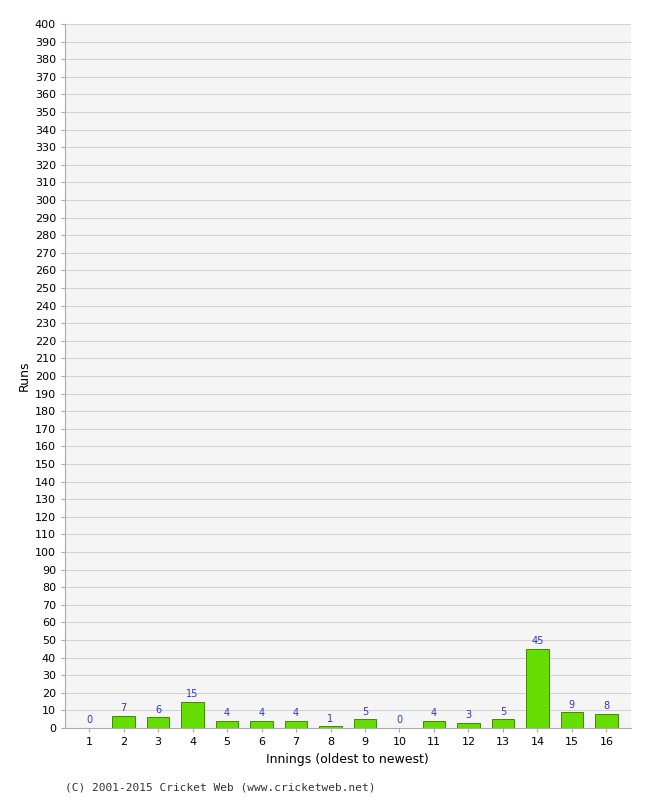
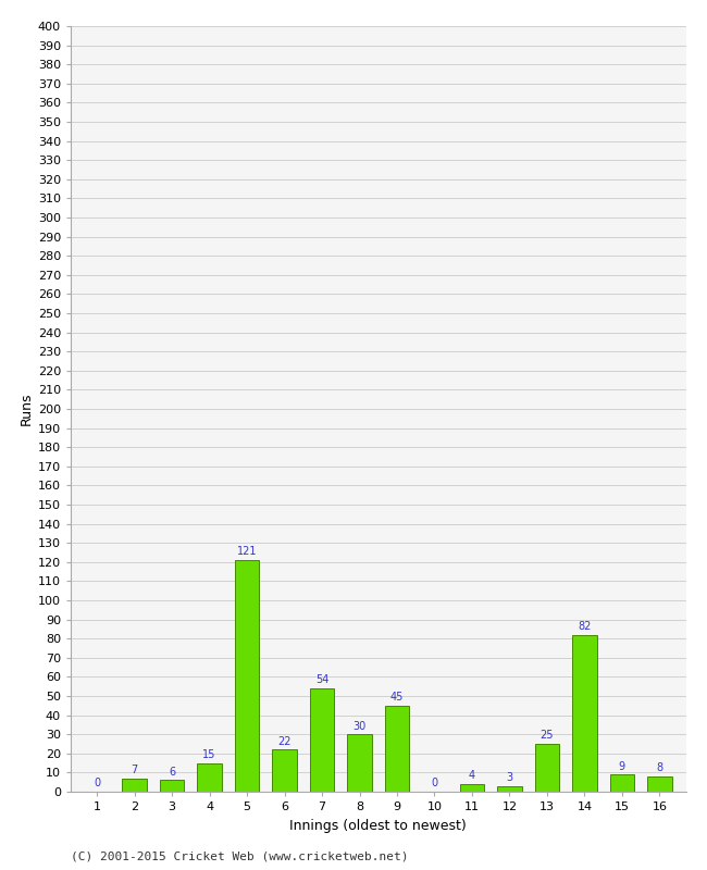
5: 4 -> 121
6: 4 -> 22
7: 4 -> 54
8: 1 -> 30
9: 5 -> 45
13: 5 -> 25
14: 45 -> 82
